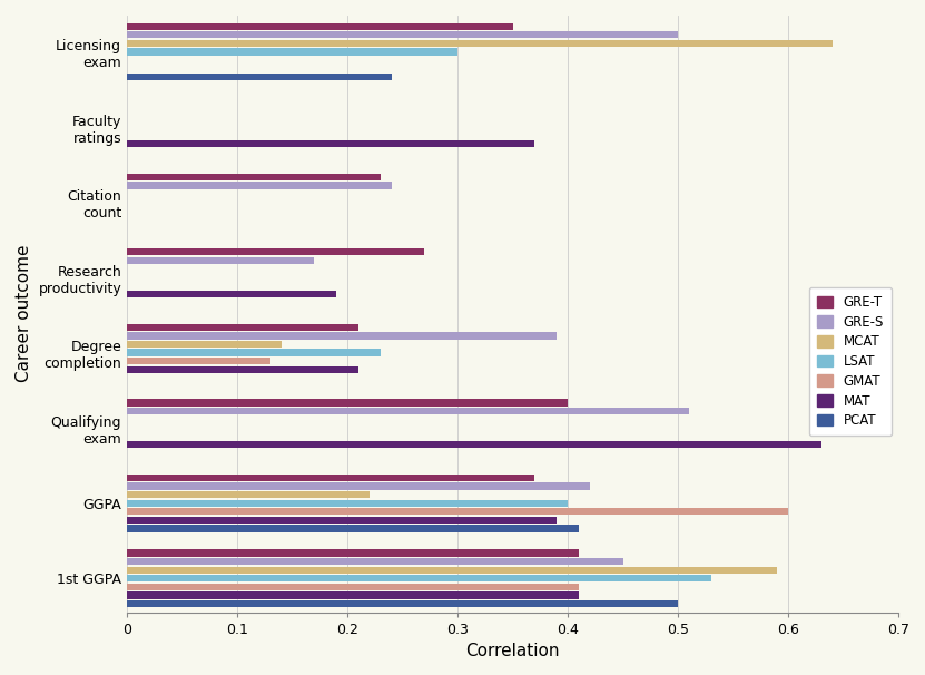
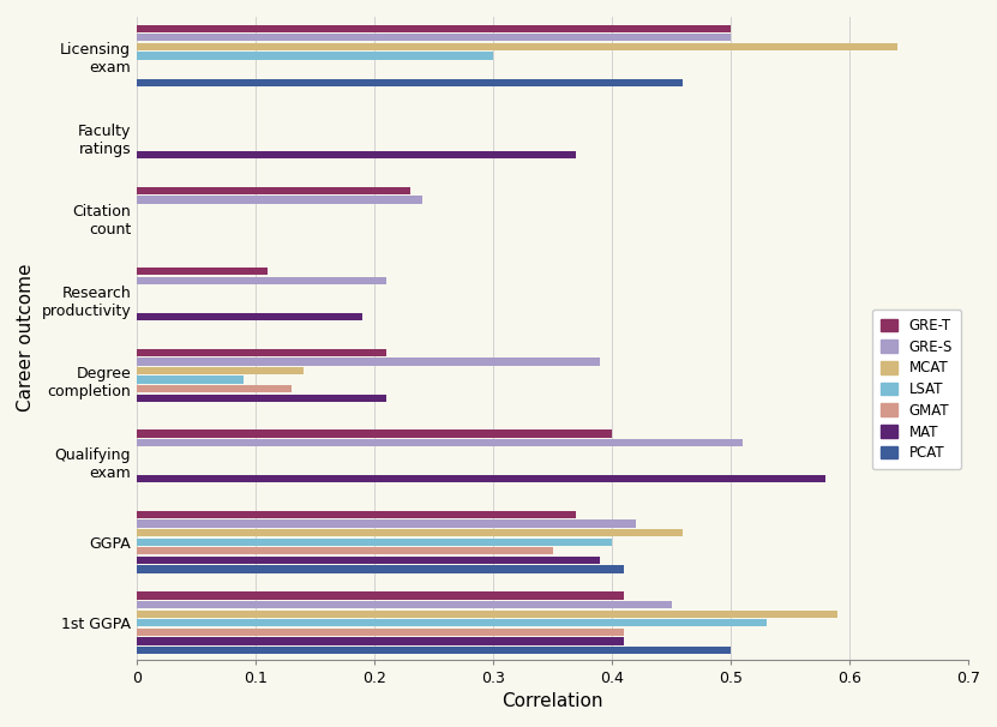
GRE-T/Licensing exam: 0.35 -> 0.50
PCAT/Licensing exam: 0.24 -> 0.46
GRE-T/Research productivity: 0.27 -> 0.11
GRE-S/Research productivity: 0.17 -> 0.21
LSAT/Degree completion: 0.23 -> 0.09
MAT/Qualifying exam: 0.63 -> 0.58
MCAT/GGPA: 0.22 -> 0.46
GMAT/GGPA: 0.60 -> 0.35
